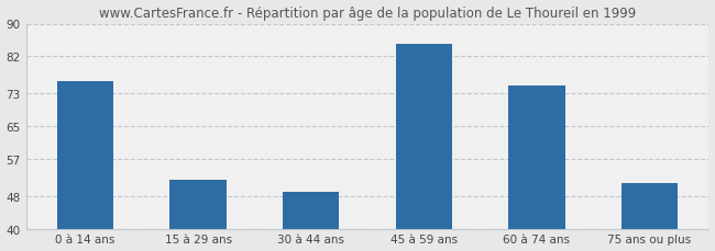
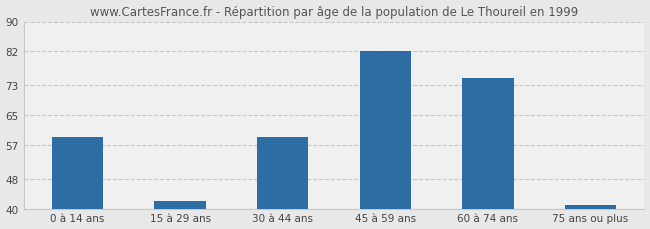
0 à 14 ans: 76 -> 59
15 à 29 ans: 52 -> 42
30 à 44 ans: 49 -> 59
45 à 59 ans: 85 -> 82
75 ans ou plus: 51 -> 41
